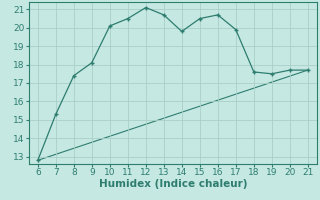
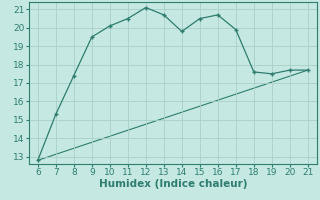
9: 18.1 -> 19.5
